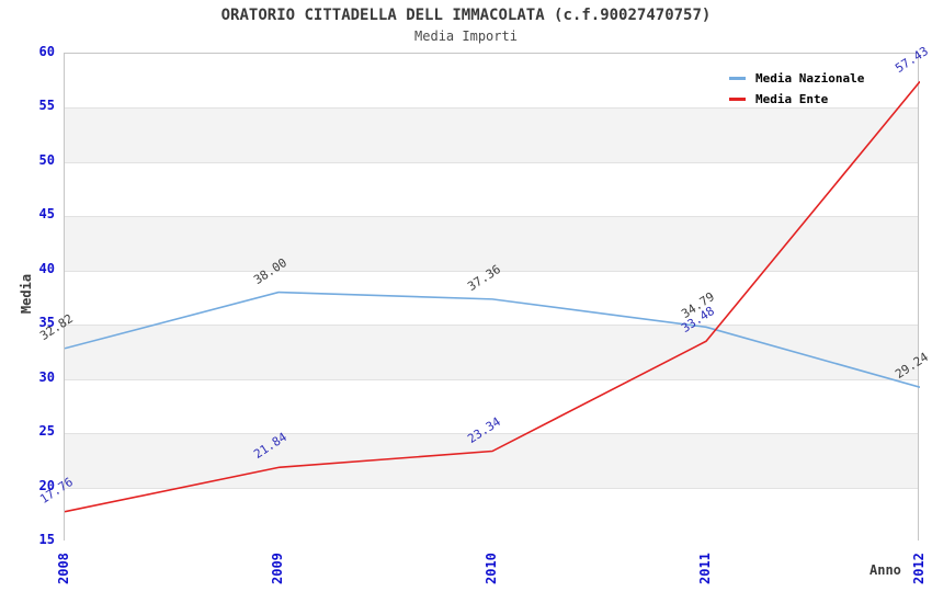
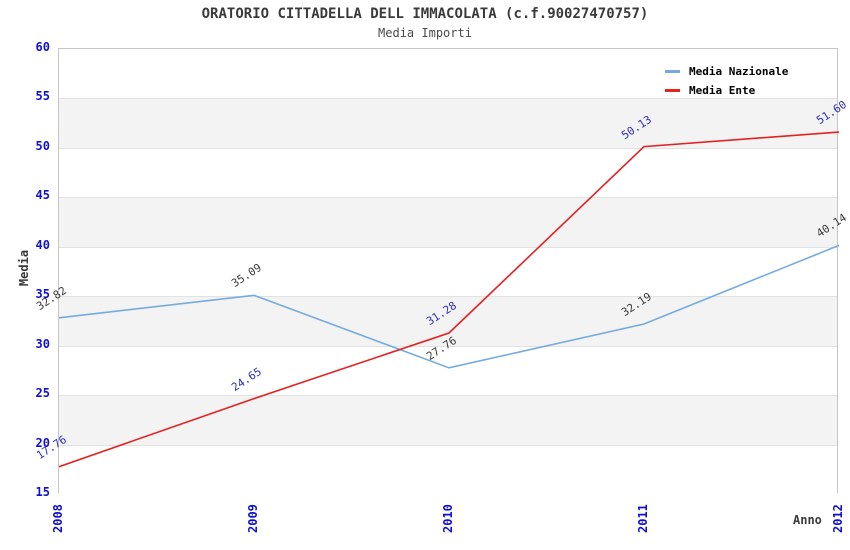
Media Nazionale/2009: 38.00 -> 35.09
Media Ente/2009: 21.84 -> 24.65
Media Nazionale/2010: 37.36 -> 27.76
Media Ente/2010: 23.34 -> 31.28
Media Nazionale/2011: 34.79 -> 32.19
Media Ente/2011: 33.48 -> 50.13
Media Nazionale/2012: 29.24 -> 40.14
Media Ente/2012: 57.43 -> 51.60
